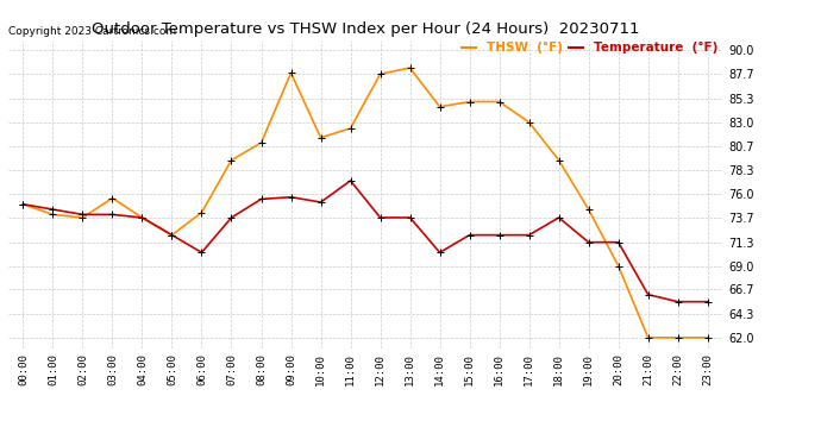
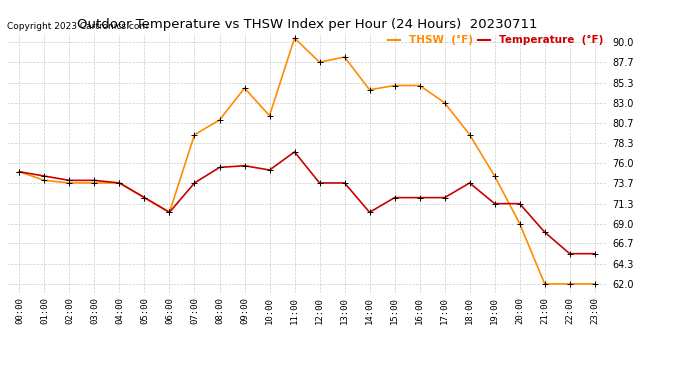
THSW (°F)/03:00: 75.6 -> 73.7
THSW (°F)/06:00: 74.2 -> 70.3
THSW (°F)/09:00: 87.8 -> 84.7
THSW (°F)/11:00: 82.4 -> 90.5
Temperature (°F)/21:00: 66.2 -> 68.0
